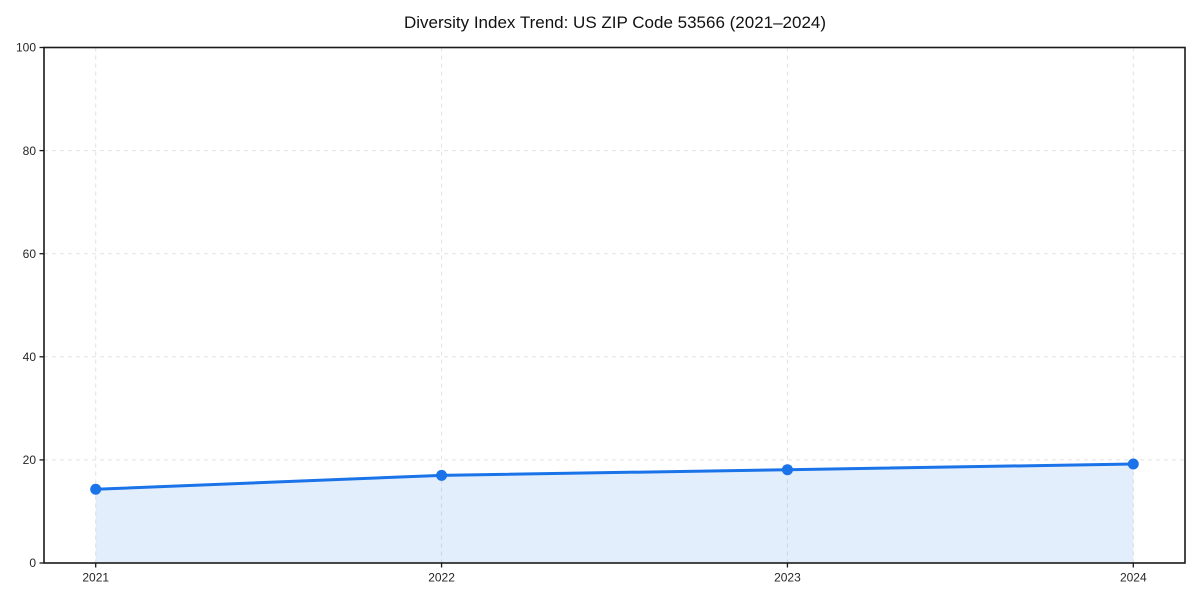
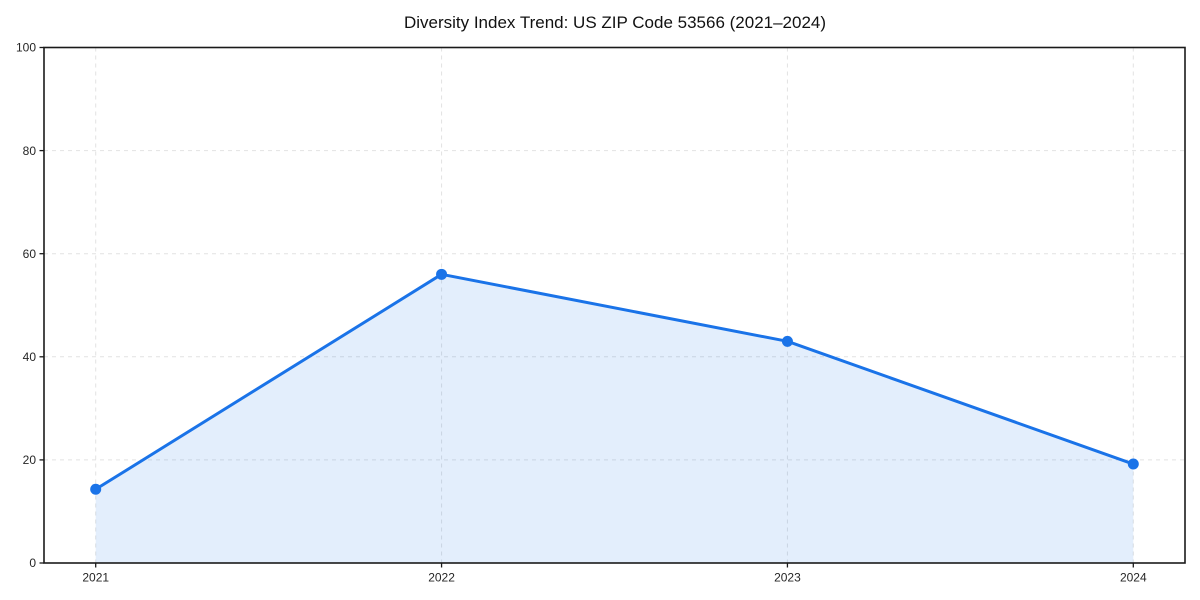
2022: 17 -> 56
2023: 18 -> 43
